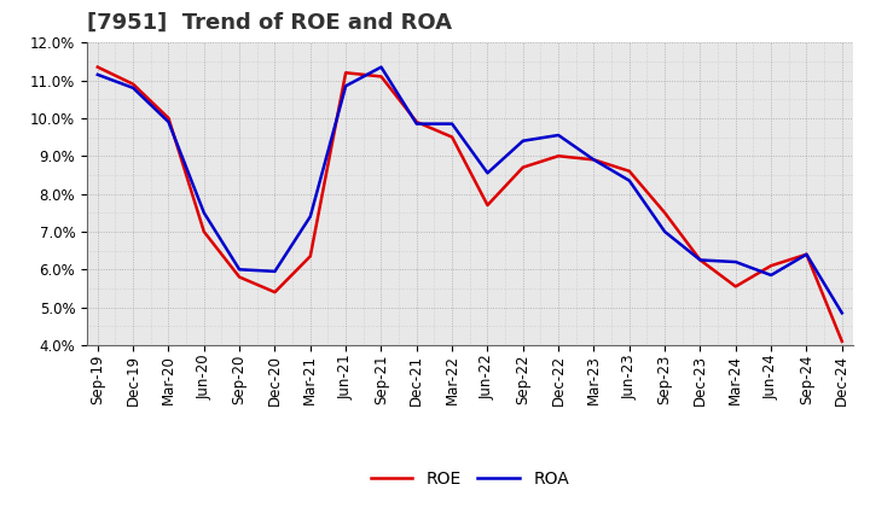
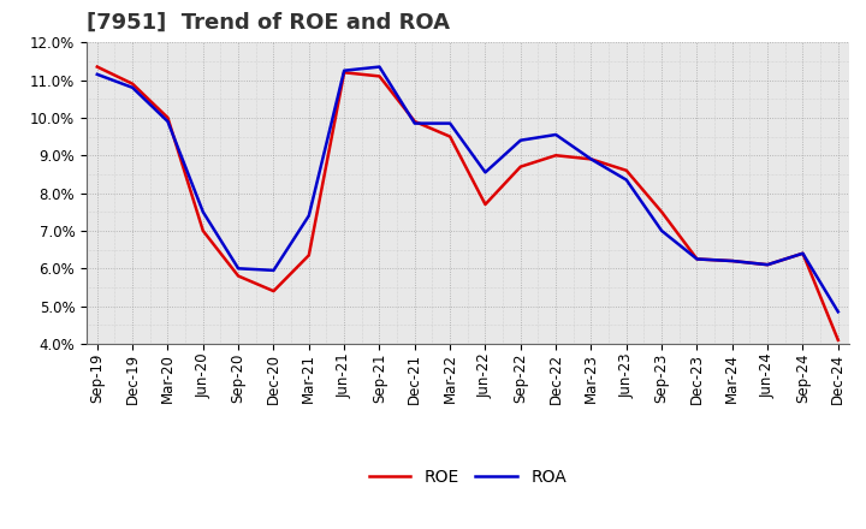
ROA/Jun-21: 10.85% -> 11.25%
ROE/Mar-24: 5.55% -> 6.20%
ROA/Jun-24: 5.85% -> 6.10%
